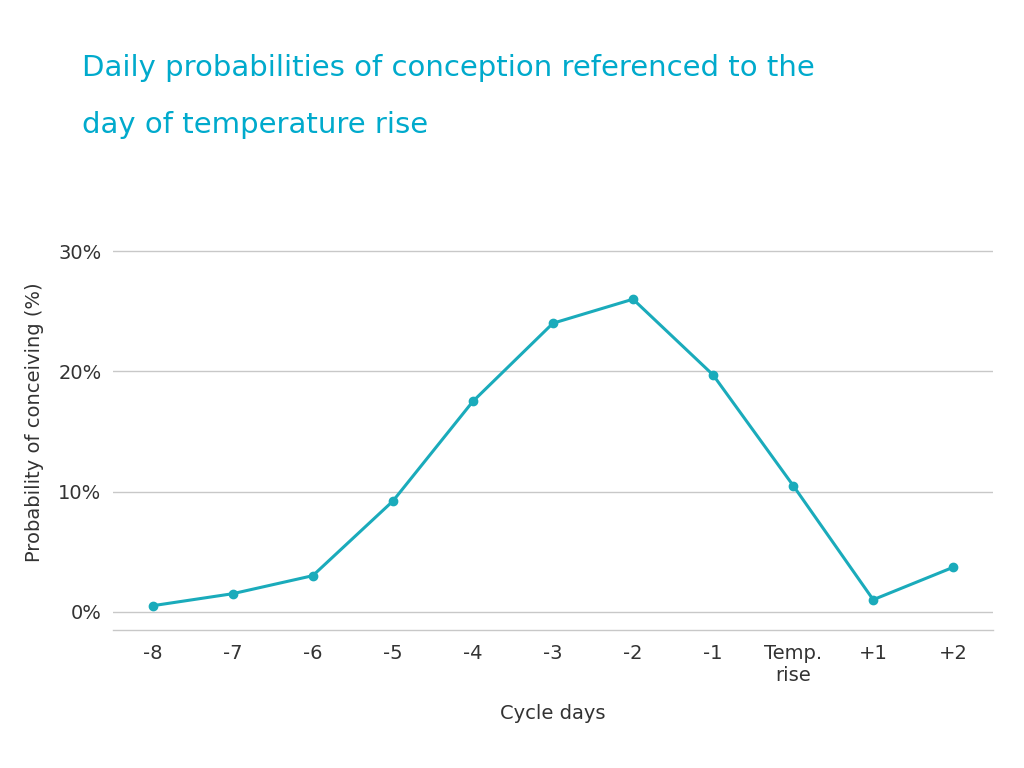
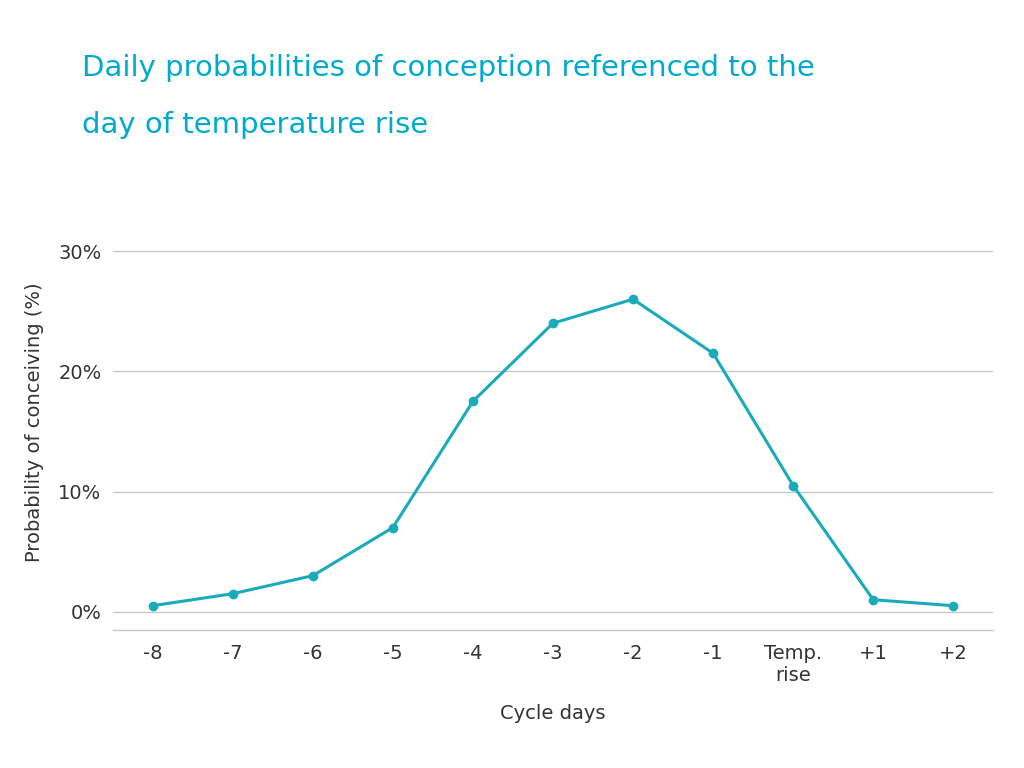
-5: 9.2% -> 7.0%
-1: 19.7% -> 21.5%
+2: 3.7% -> 0.5%
